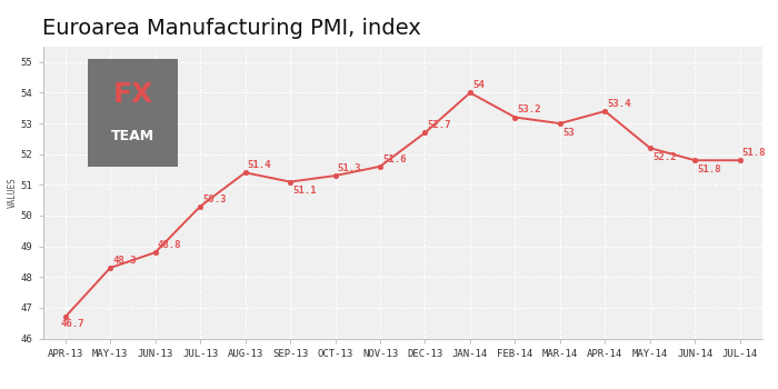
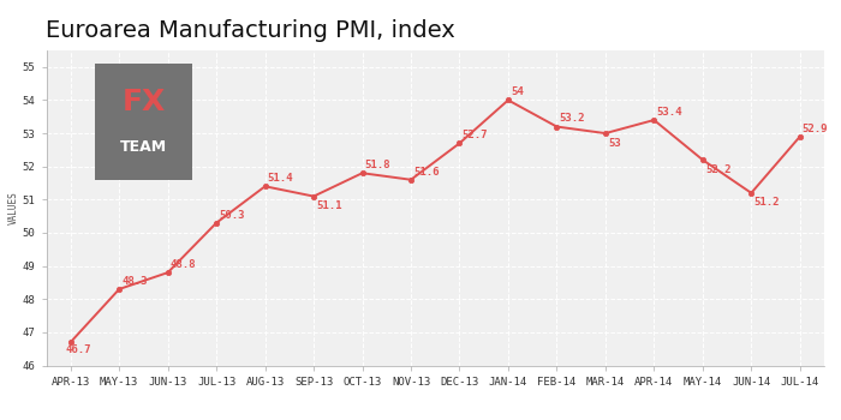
OCT-13: 51.3 -> 51.8
JUN-14: 51.8 -> 51.2
JUL-14: 51.8 -> 52.9
